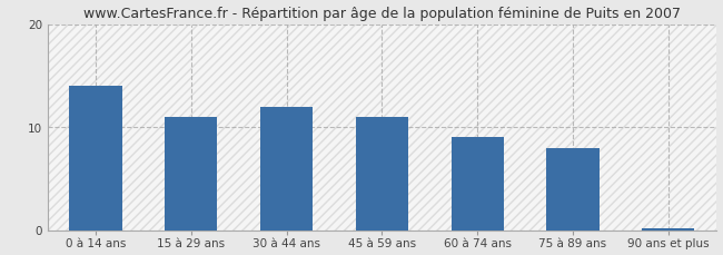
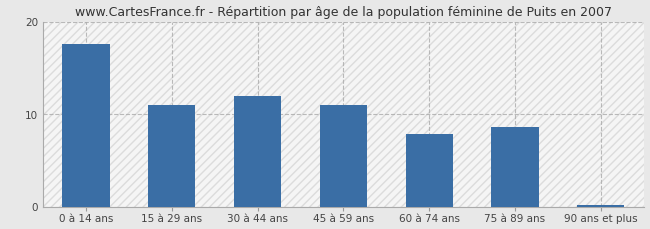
0 à 14 ans: 14.0 -> 17.6
60 à 74 ans: 9.0 -> 7.8
75 à 89 ans: 8.0 -> 8.6
